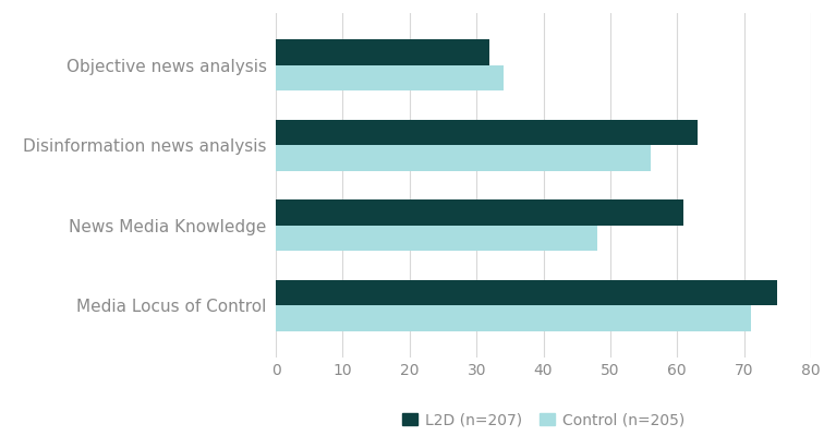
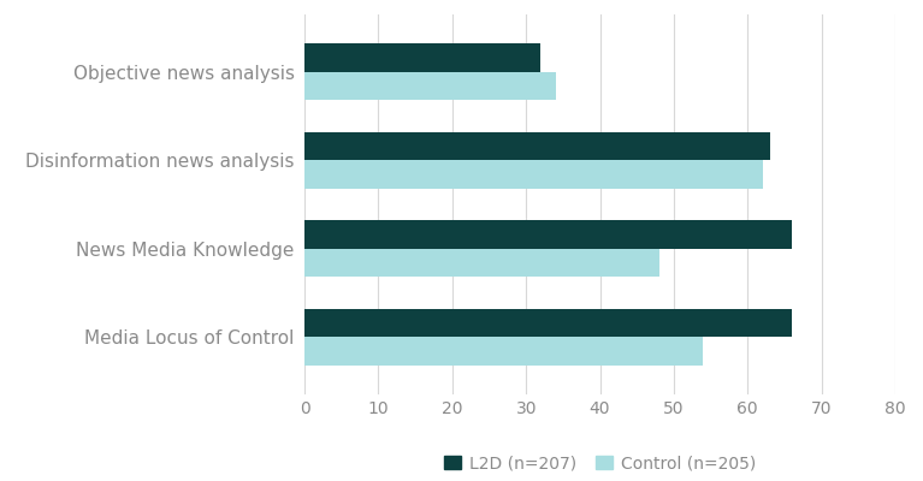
Control (n=205)/Disinformation news analysis: 56 -> 62
L2D (n=207)/News Media Knowledge: 61 -> 66
L2D (n=207)/Media Locus of Control: 75 -> 66
Control (n=205)/Media Locus of Control: 71 -> 54
